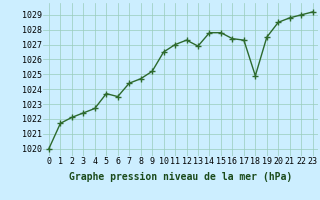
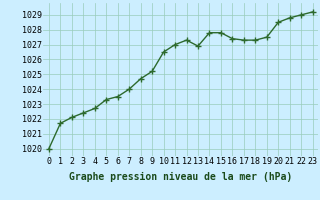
5: 1023.7 -> 1023.3
7: 1024.4 -> 1024.0
18: 1024.9 -> 1027.3
